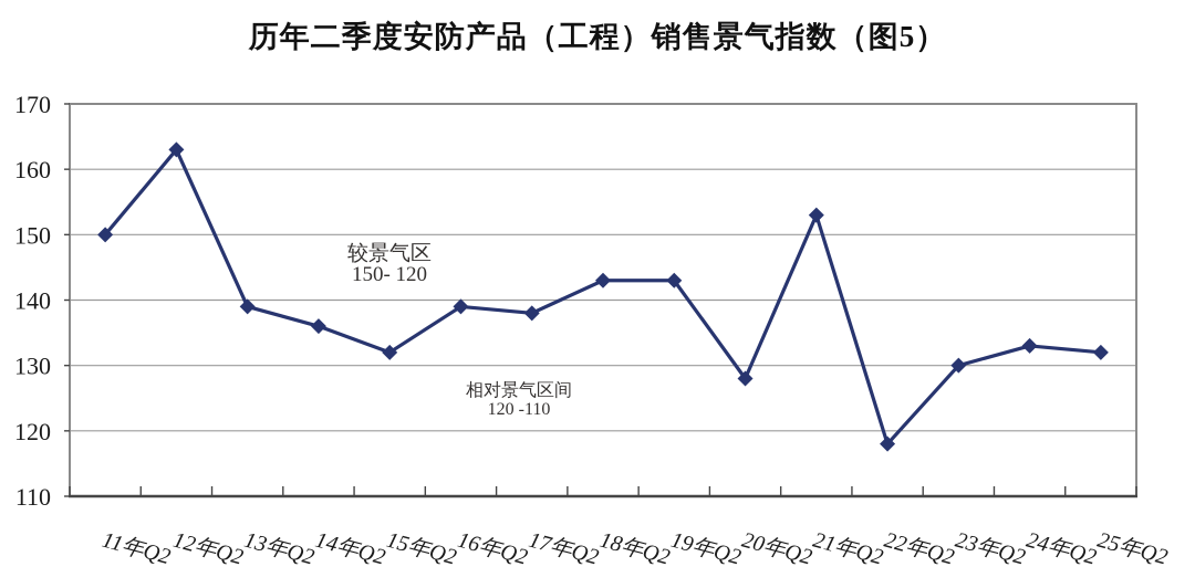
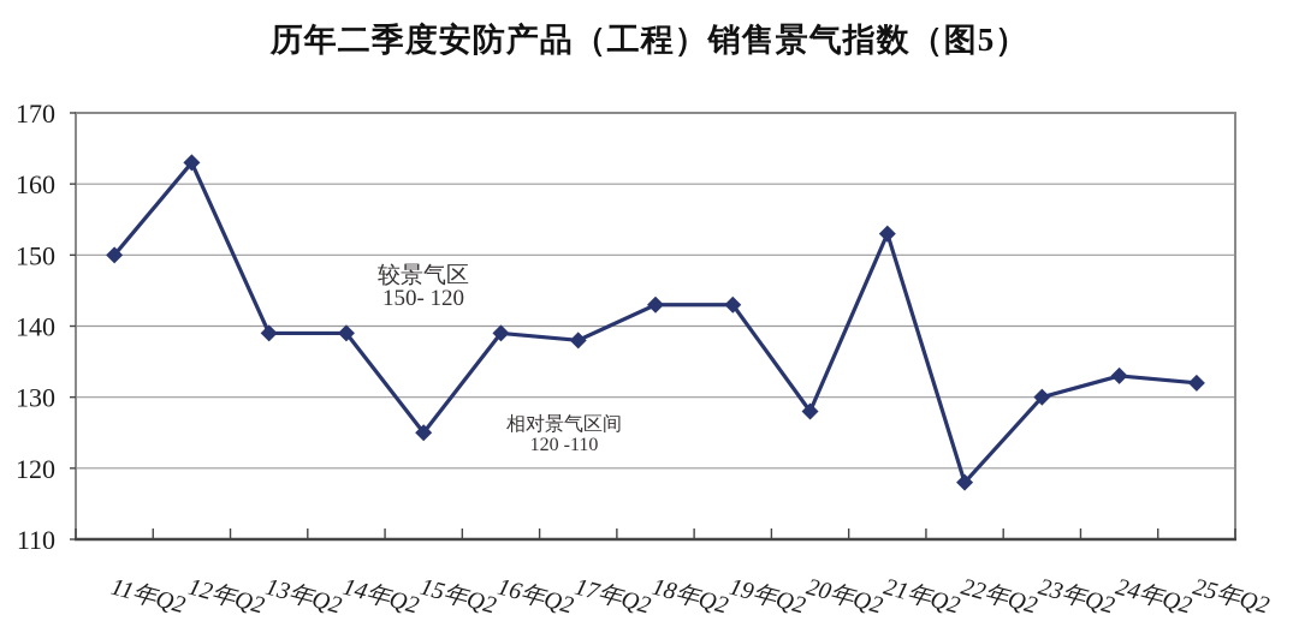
14年Q2: 136 -> 139
15年Q2: 132 -> 125
